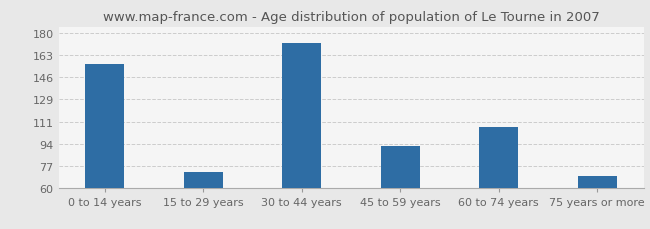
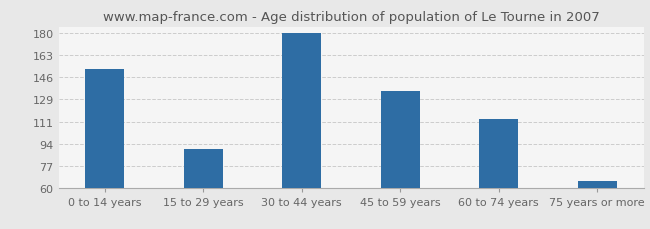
0 to 14 years: 156 -> 152
15 to 29 years: 72 -> 90
30 to 44 years: 172 -> 180
45 to 59 years: 92 -> 135
60 to 74 years: 107 -> 113
75 years or more: 69 -> 65
